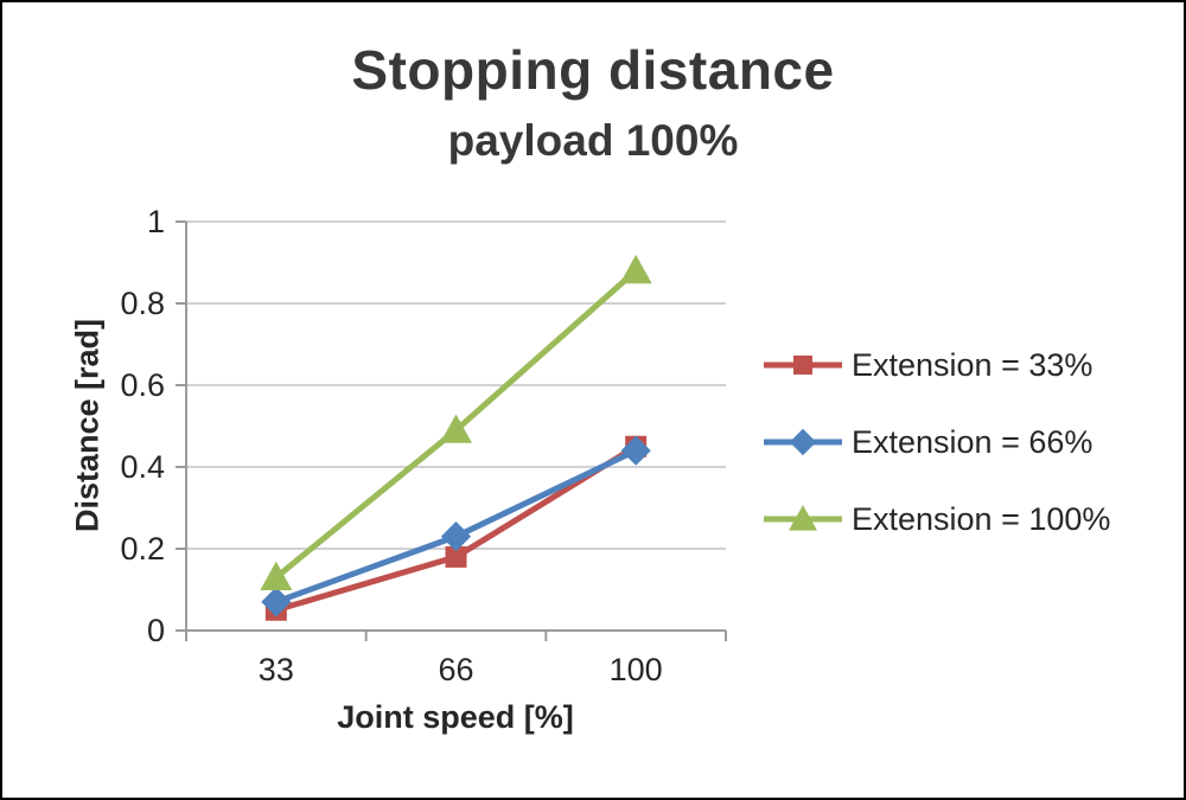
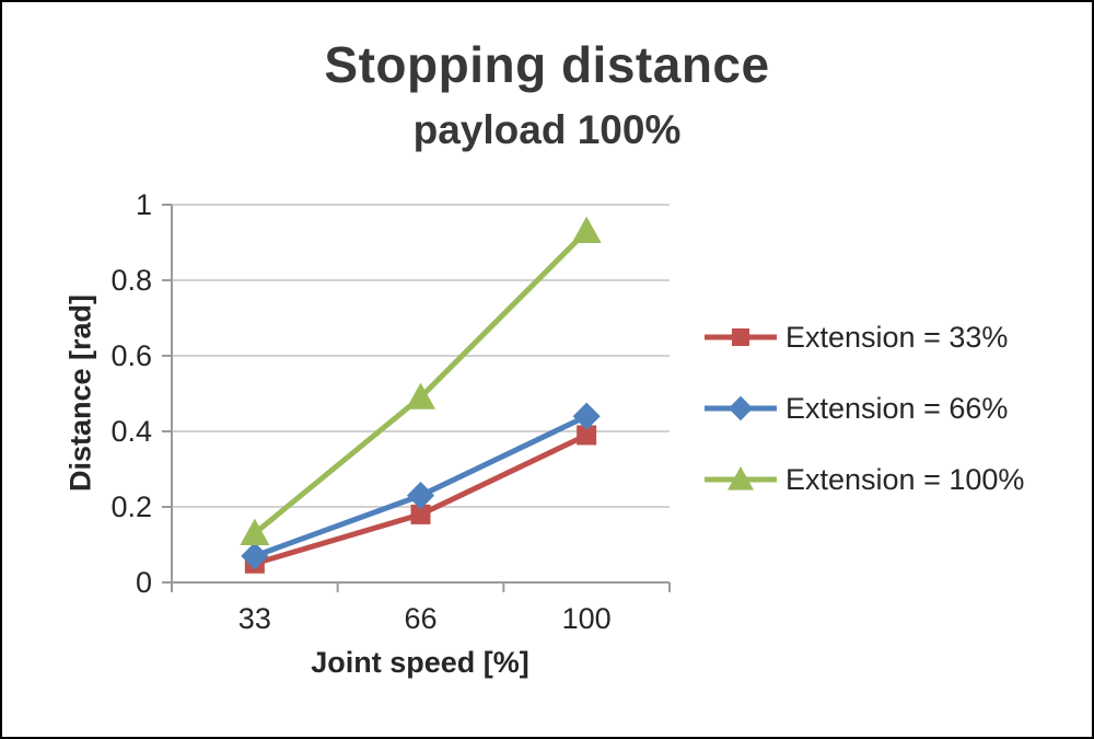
Extension = 33%/100: 0.45 -> 0.39
Extension = 100%/100: 0.88 -> 0.93
